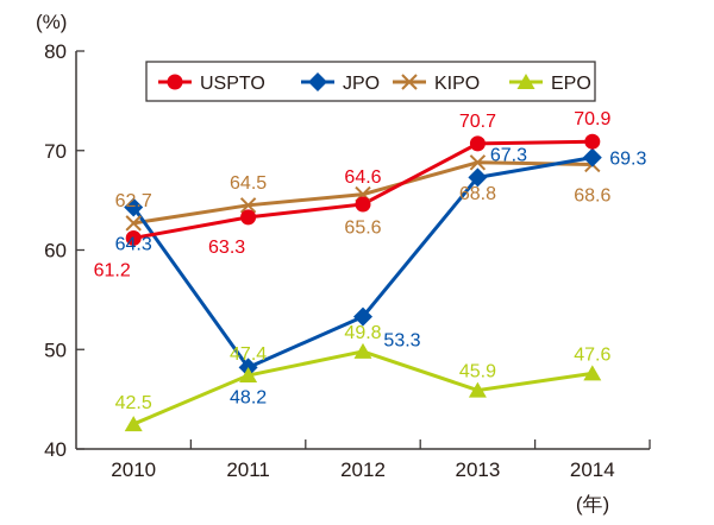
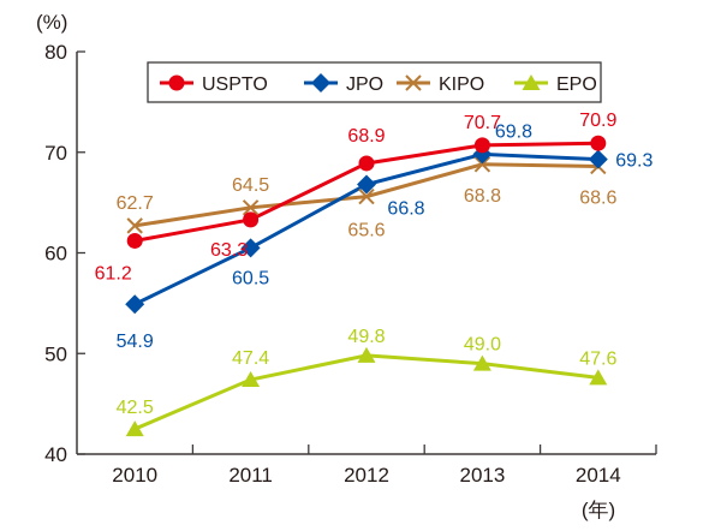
JPO/2010: 64.3 -> 54.9
JPO/2011: 48.2 -> 60.5
USPTO/2012: 64.6 -> 68.9
JPO/2012: 53.3 -> 66.8
JPO/2013: 67.3 -> 69.8
EPO/2013: 45.9 -> 49.0
